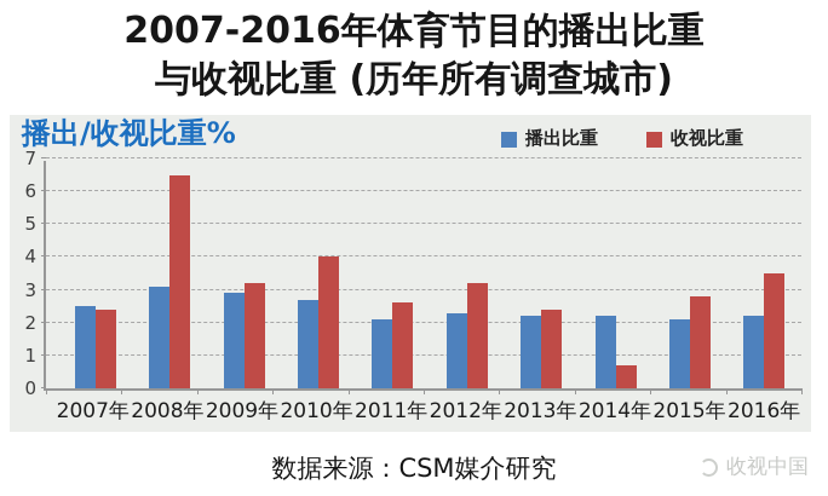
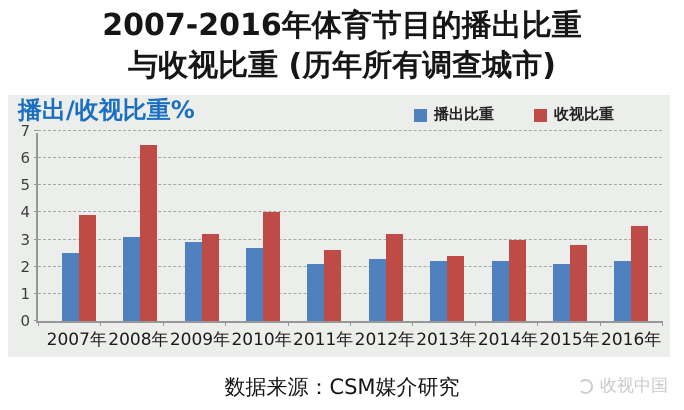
收视比重/2007年: 2.4 -> 3.9
收视比重/2014年: 0.7 -> 3.0
